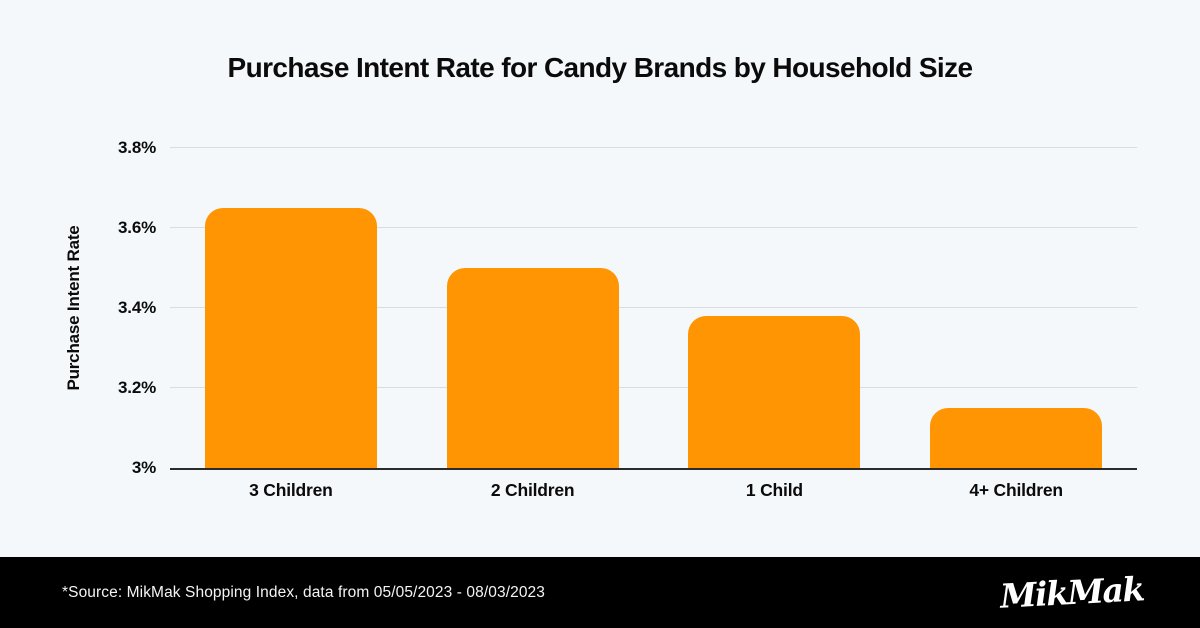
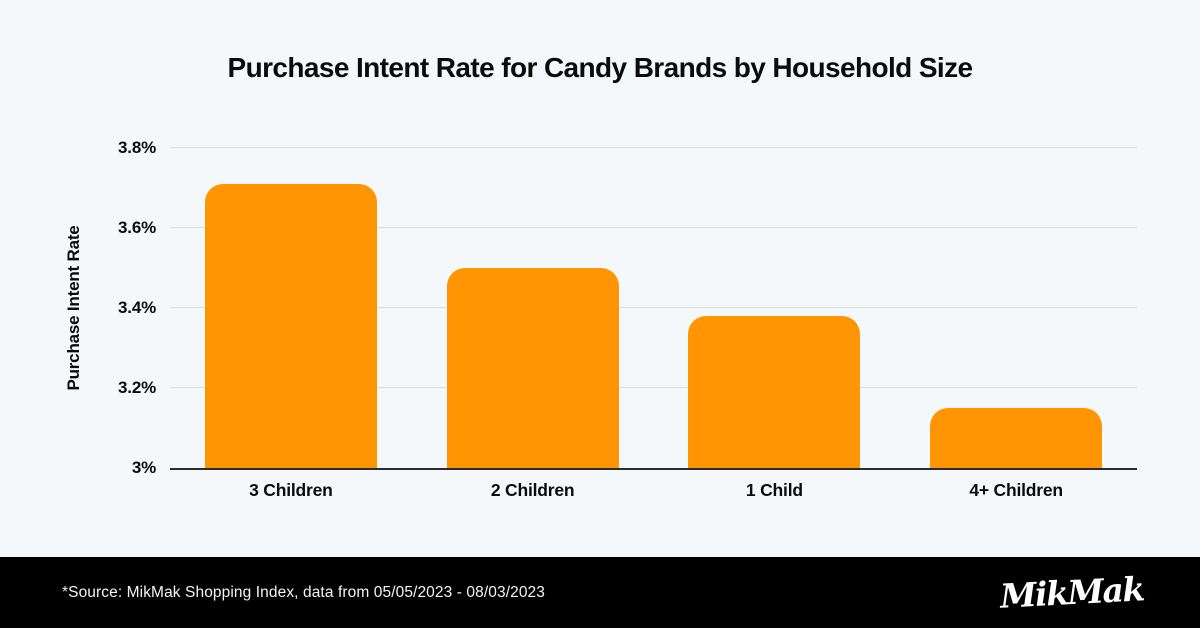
3 Children: 3.65% -> 3.71%
